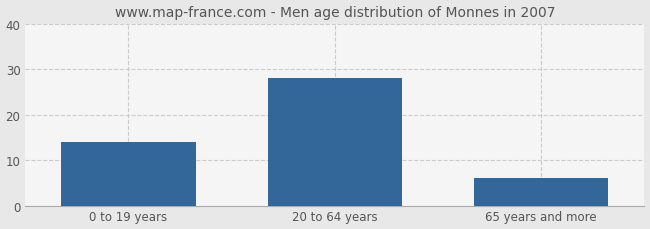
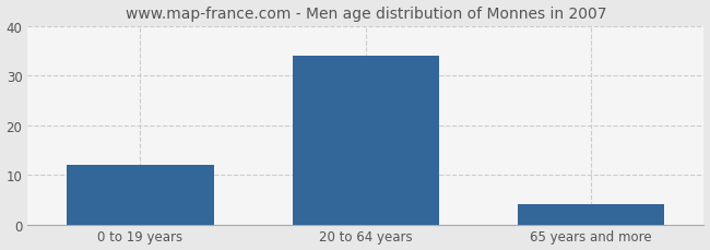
0 to 19 years: 14 -> 12
20 to 64 years: 28 -> 34
65 years and more: 6 -> 4
